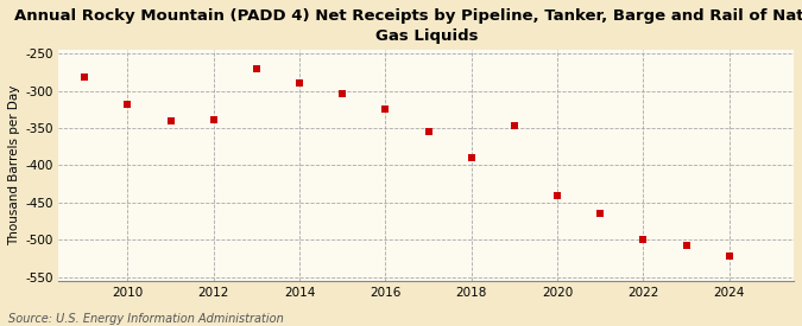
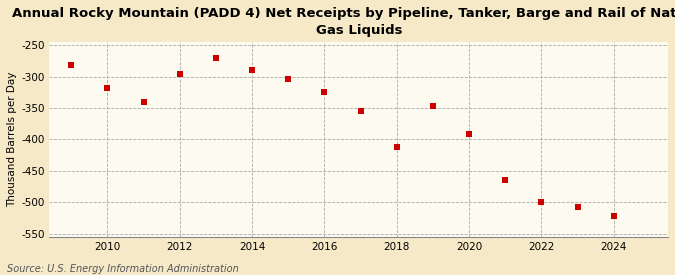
2012: -338 -> -296
2018: -390 -> -412
2020: -440 -> -392
